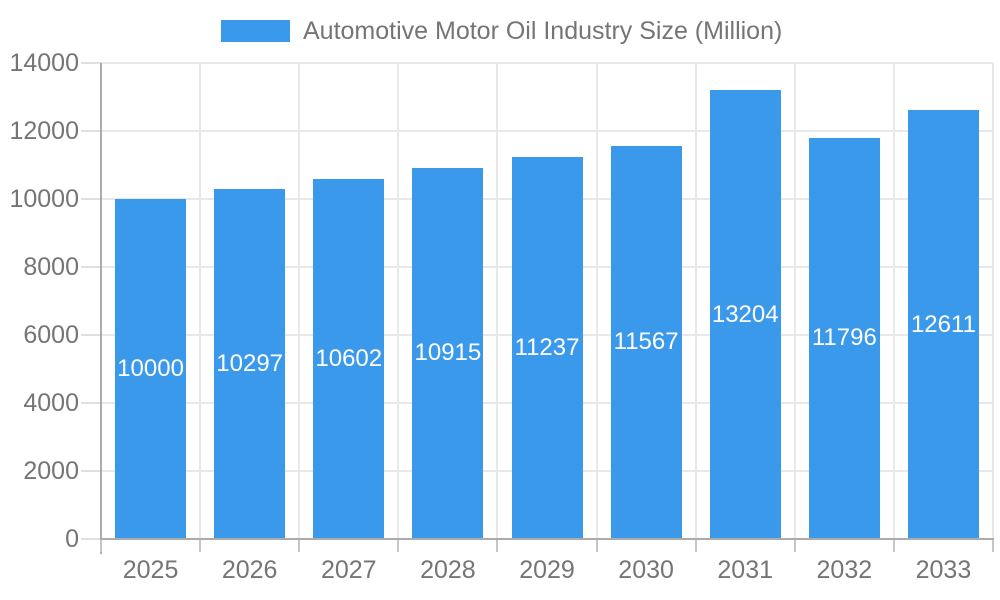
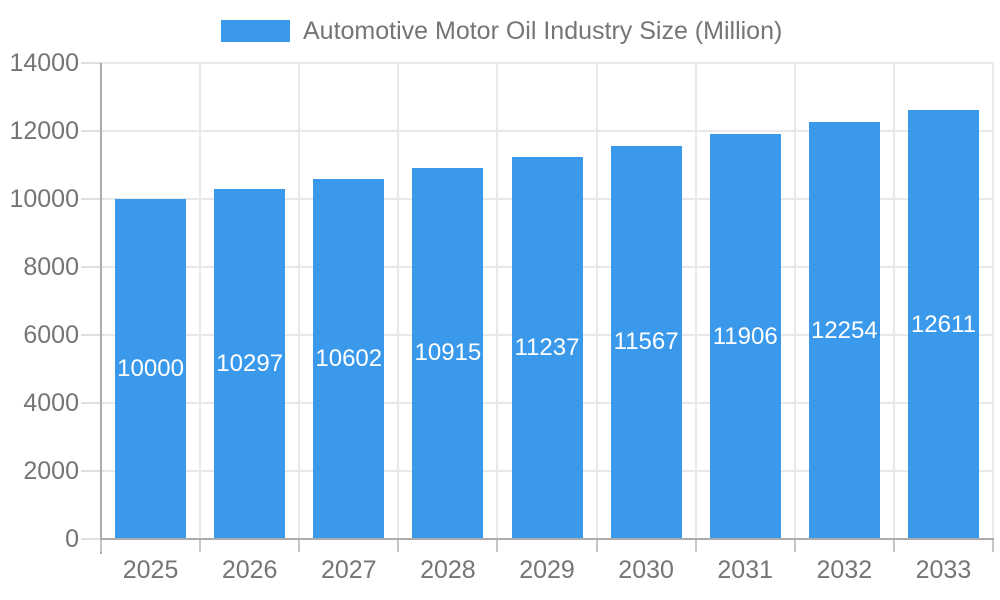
2031: 13204 -> 11906
2032: 11796 -> 12254
